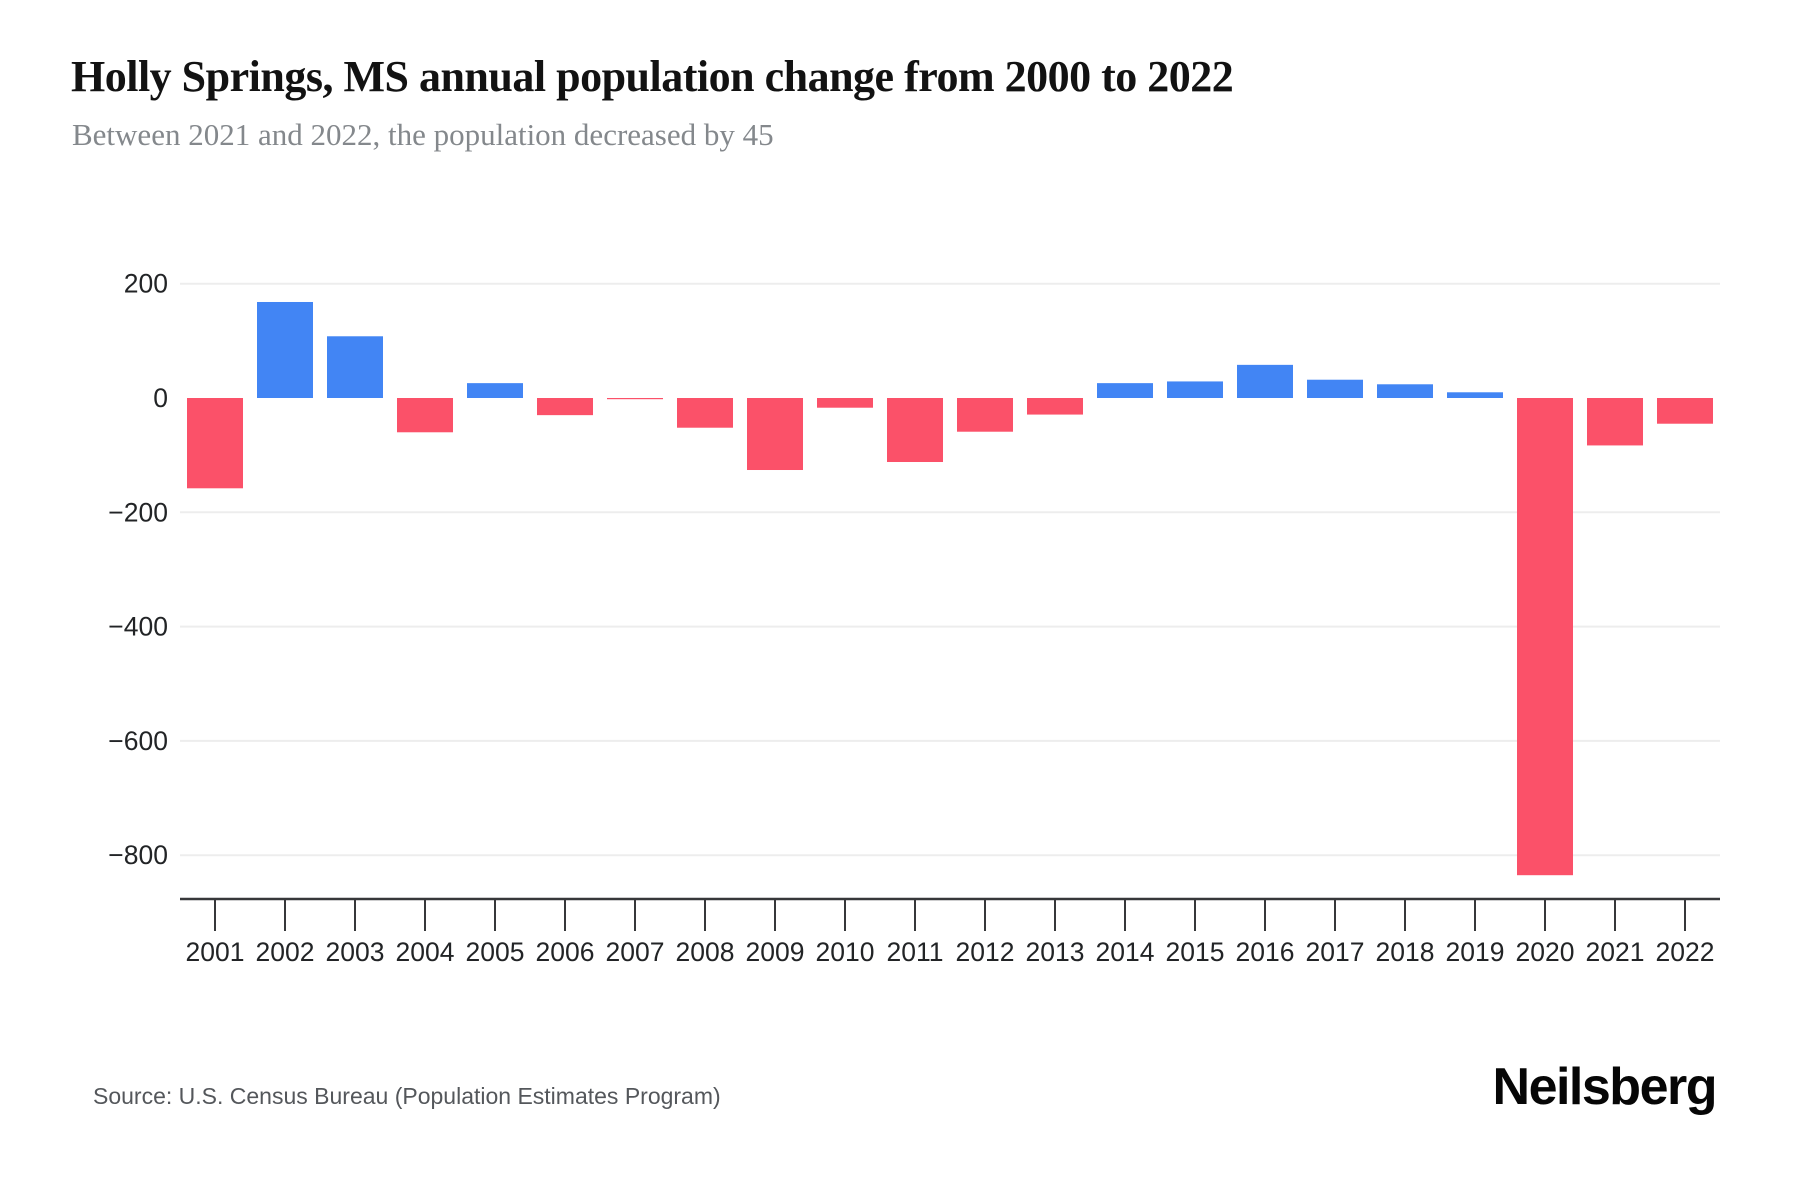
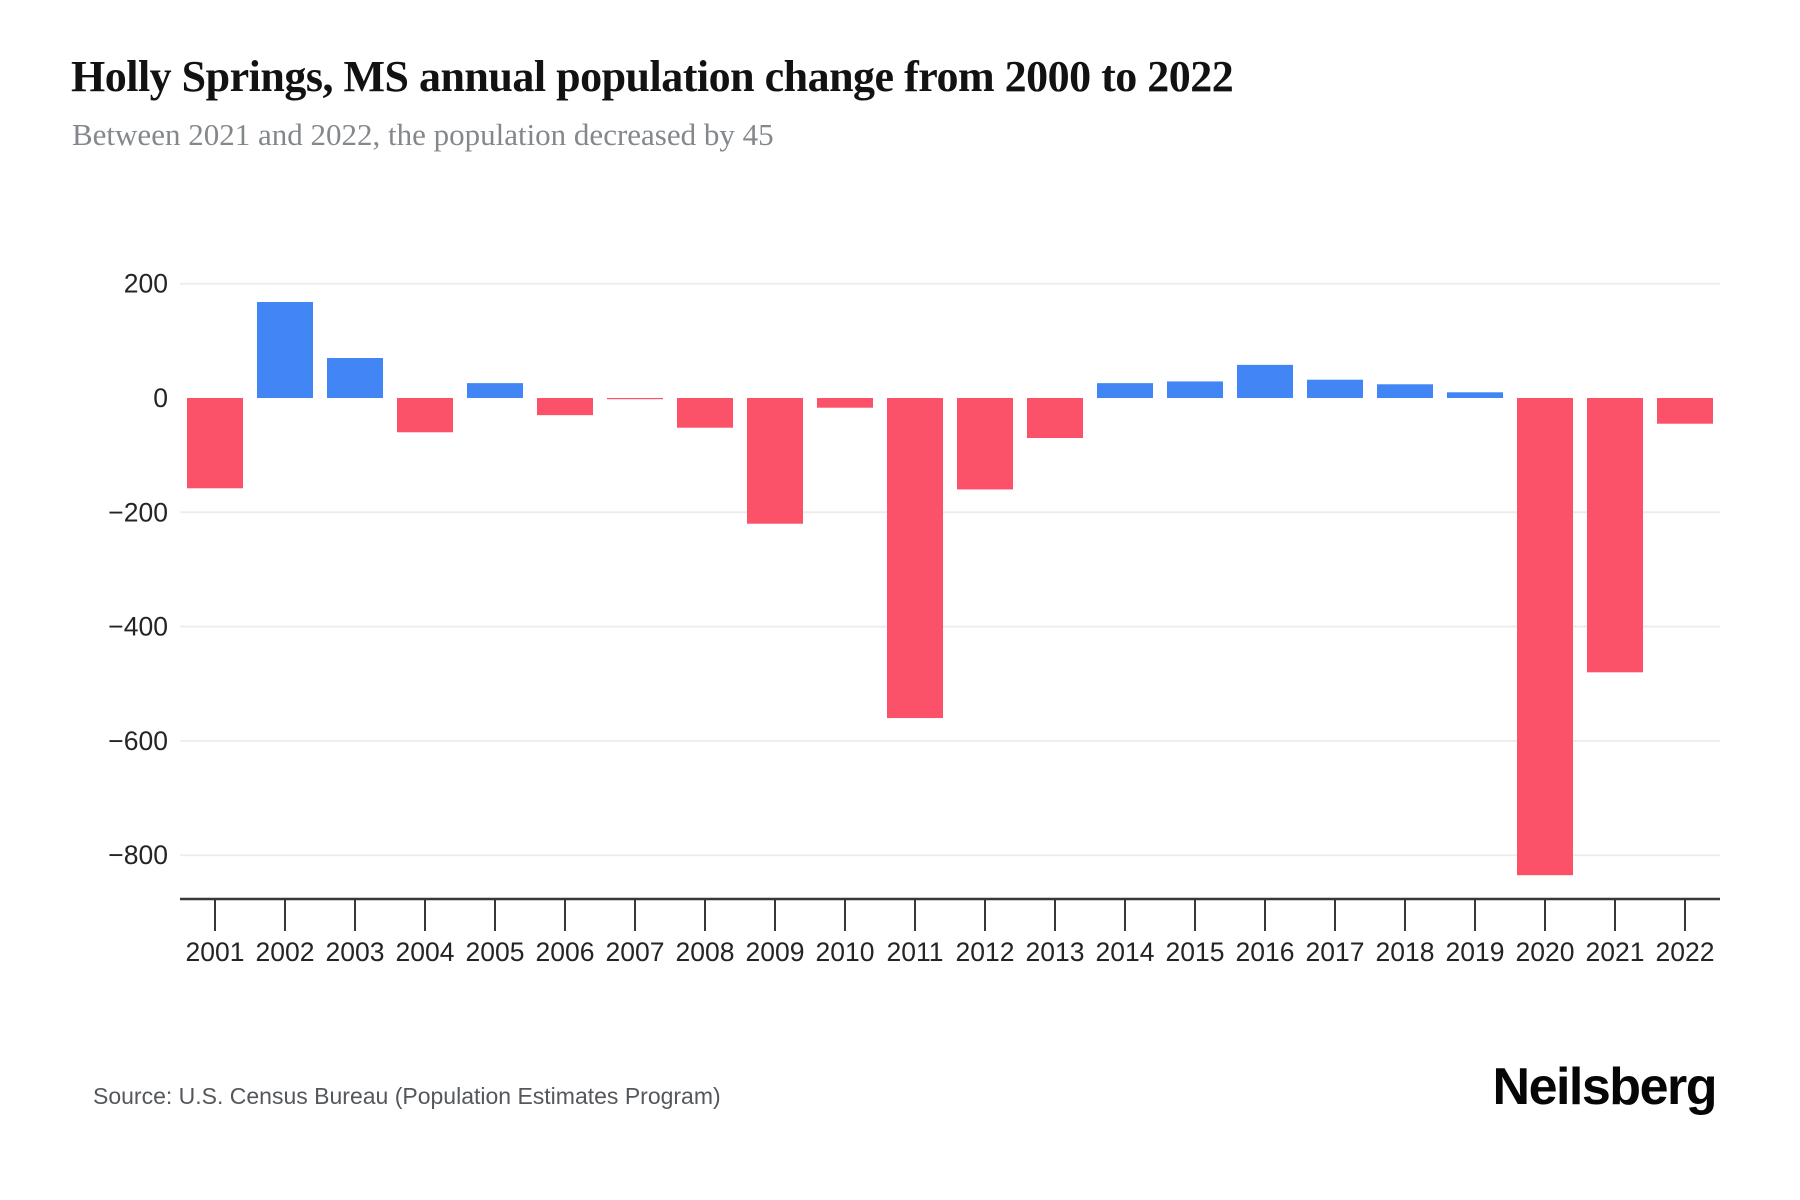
2003: 110 -> 70
2009: -130 -> -220
2011: -110 -> -560
2012: -60 -> -160
2013: -30 -> -70
2021: -80 -> -480
